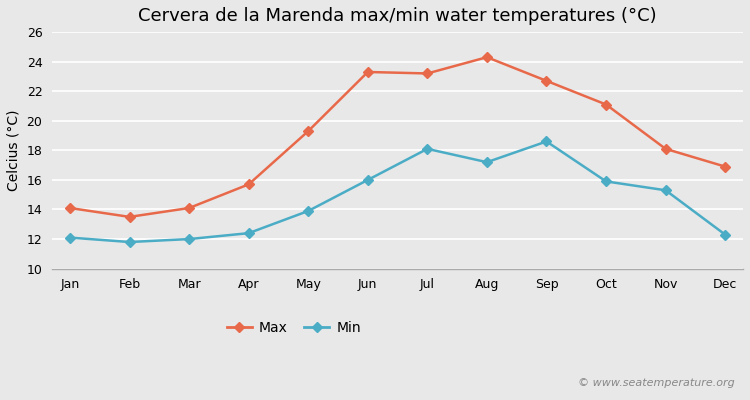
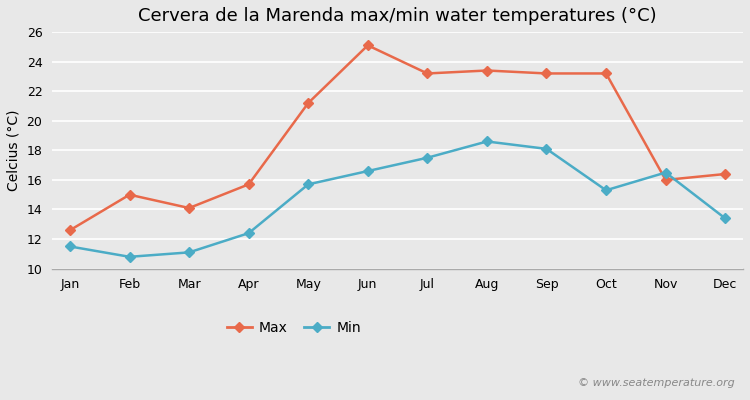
Max/Jan: 14.1 -> 12.6
Min/Jan: 12.1 -> 11.5
Max/Feb: 13.5 -> 15.0
Min/Feb: 11.8 -> 10.8
Min/Mar: 12.0 -> 11.1
Max/May: 19.3 -> 21.2
Min/May: 13.9 -> 15.7
Max/Jun: 23.3 -> 25.1
Min/Jun: 16.0 -> 16.6
Min/Jul: 18.1 -> 17.5
Max/Aug: 24.3 -> 23.4
Min/Aug: 17.2 -> 18.6
Max/Sep: 22.7 -> 23.2
Min/Sep: 18.6 -> 18.1
Max/Oct: 21.1 -> 23.2
Min/Oct: 15.9 -> 15.3
Max/Nov: 18.1 -> 16.0
Min/Nov: 15.3 -> 16.5
Max/Dec: 16.9 -> 16.4
Min/Dec: 12.3 -> 13.4
